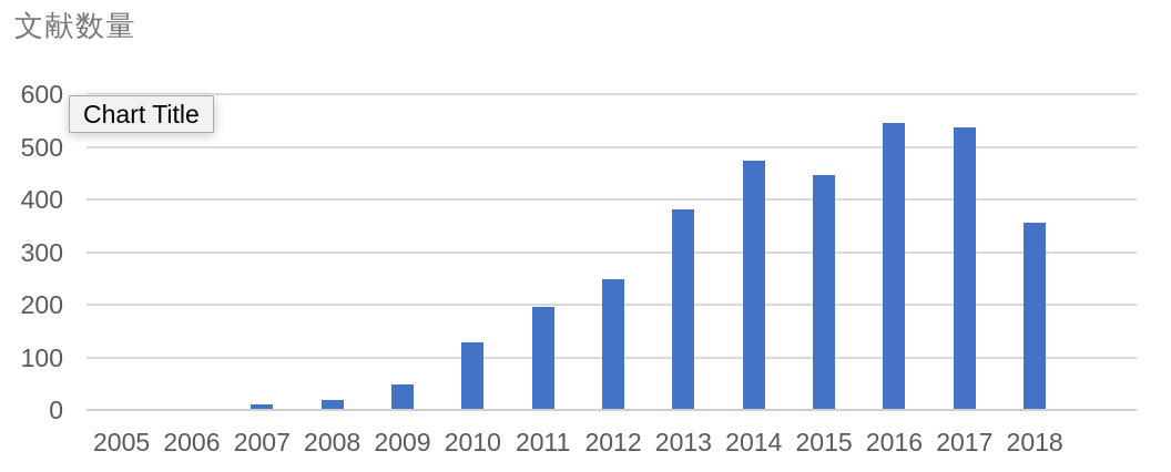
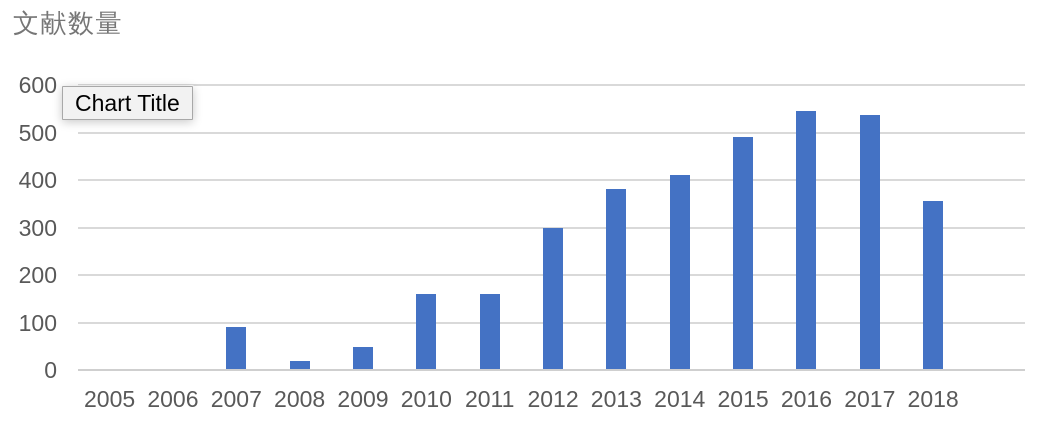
2007: 10 -> 90
2010: 130 -> 160
2011: 200 -> 160
2012: 250 -> 300
2014: 470 -> 410
2015: 450 -> 490
